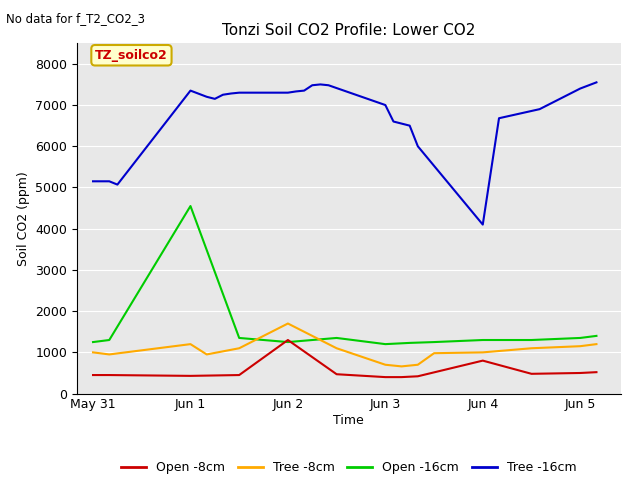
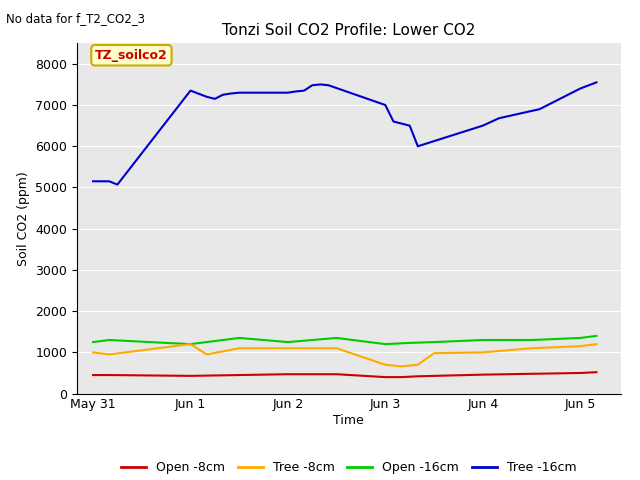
Open -16cm/Jun 1: 4550 -> 1200
Tree -8cm/Jun 2: 1700 -> 1100
Open -8cm/Jun 2: 1300 -> 470
Tree -16cm/Jun 4: 4100 -> 6500
Open -8cm/Jun 4: 800 -> 460
